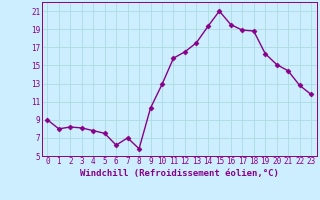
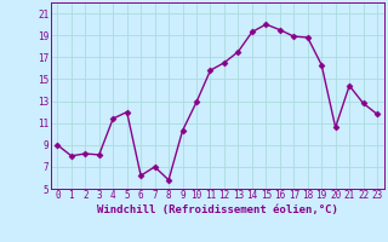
4: 7.8 -> 11.4
5: 7.5 -> 12.0
15: 21.0 -> 20.0
20: 15.1 -> 10.6
